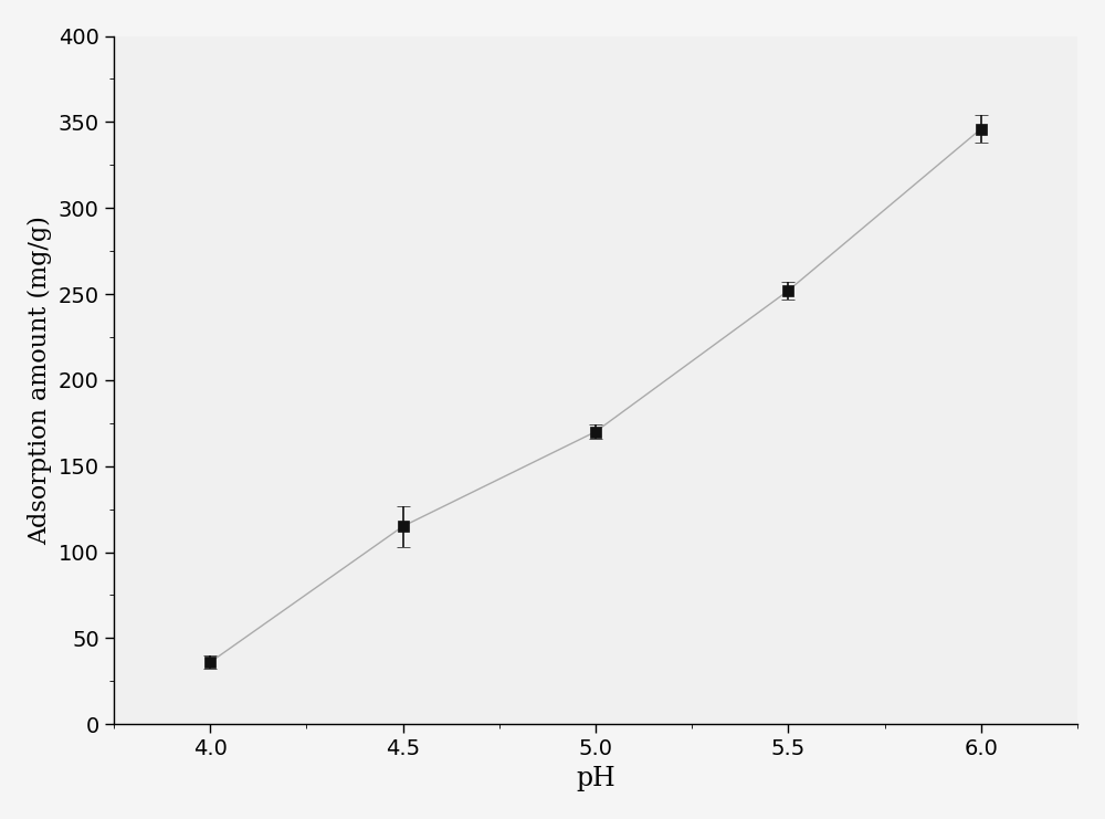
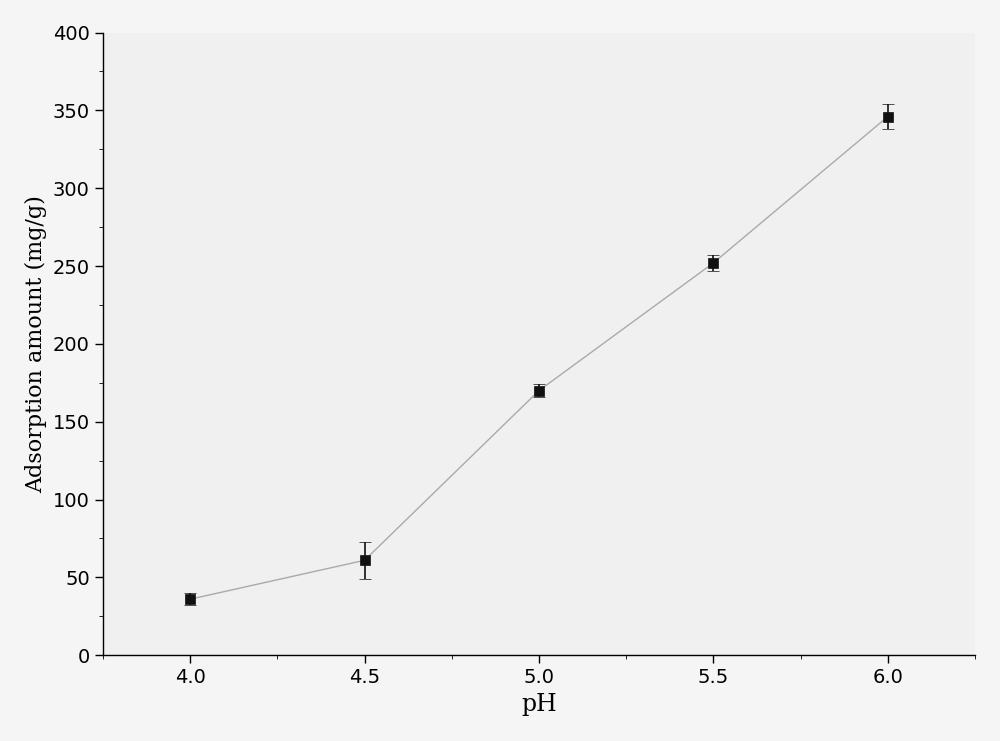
4.5: 115 -> 61
